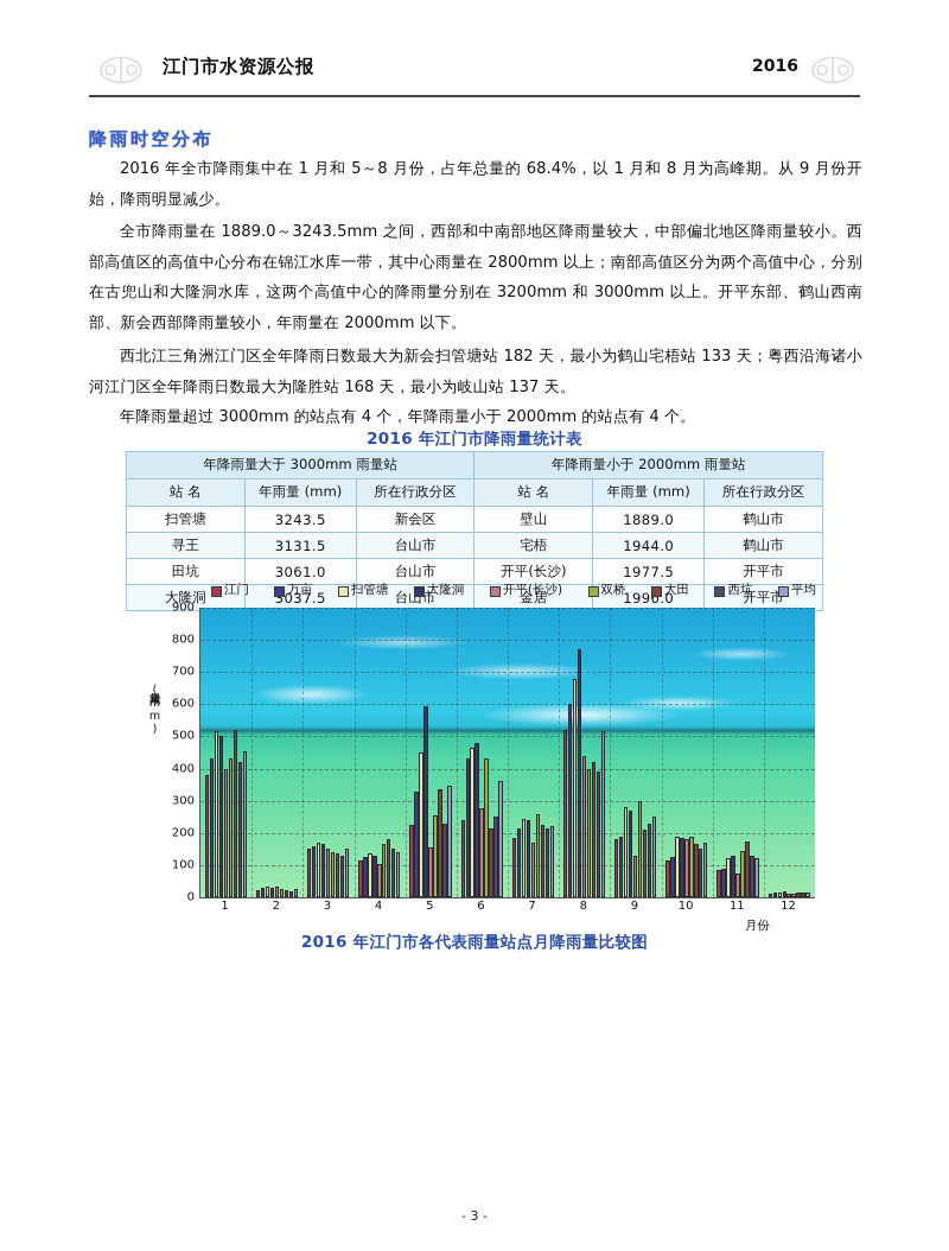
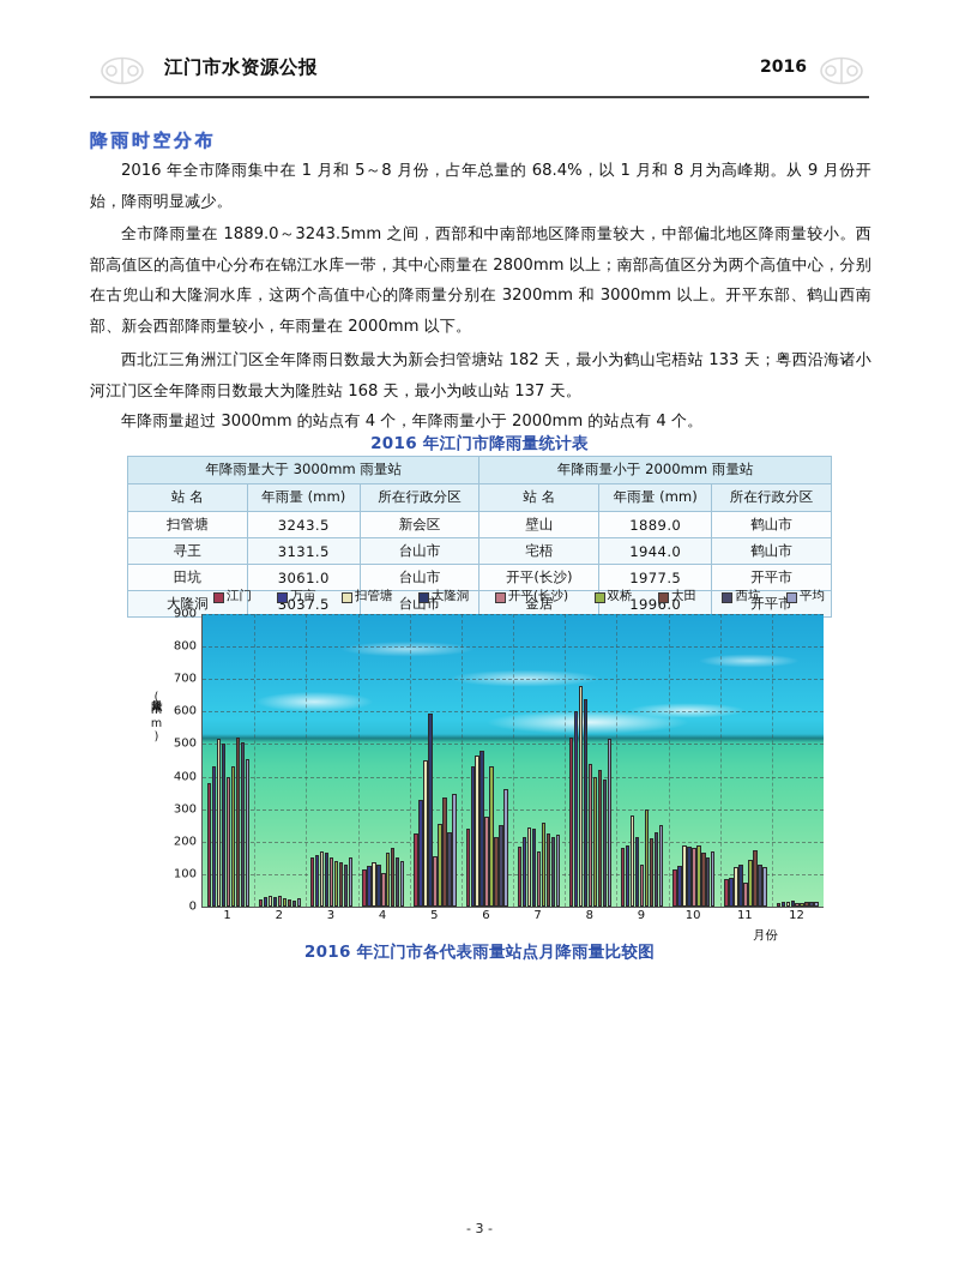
西坑/1: 420 -> 500
大隆洞/8: 770 -> 640
大隆洞/9: 270 -> 220
